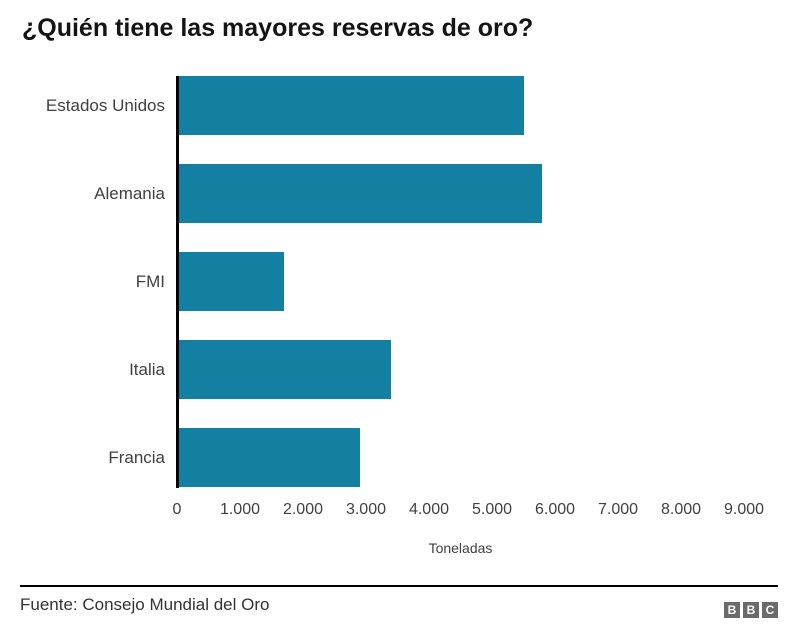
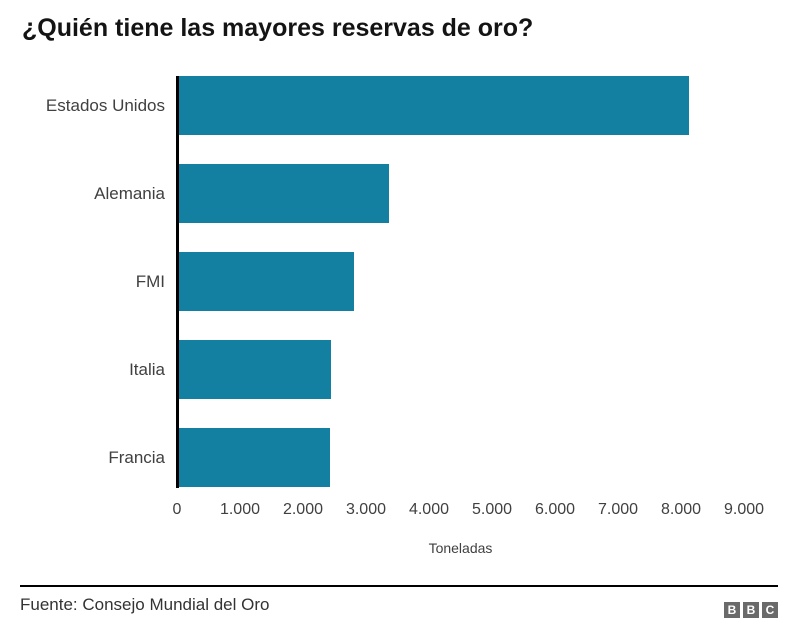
Estados Unidos: 5500 -> 8100
Alemania: 5800 -> 3400
FMI: 1700 -> 2800
Italia: 3400 -> 2500
Francia: 2900 -> 2400
